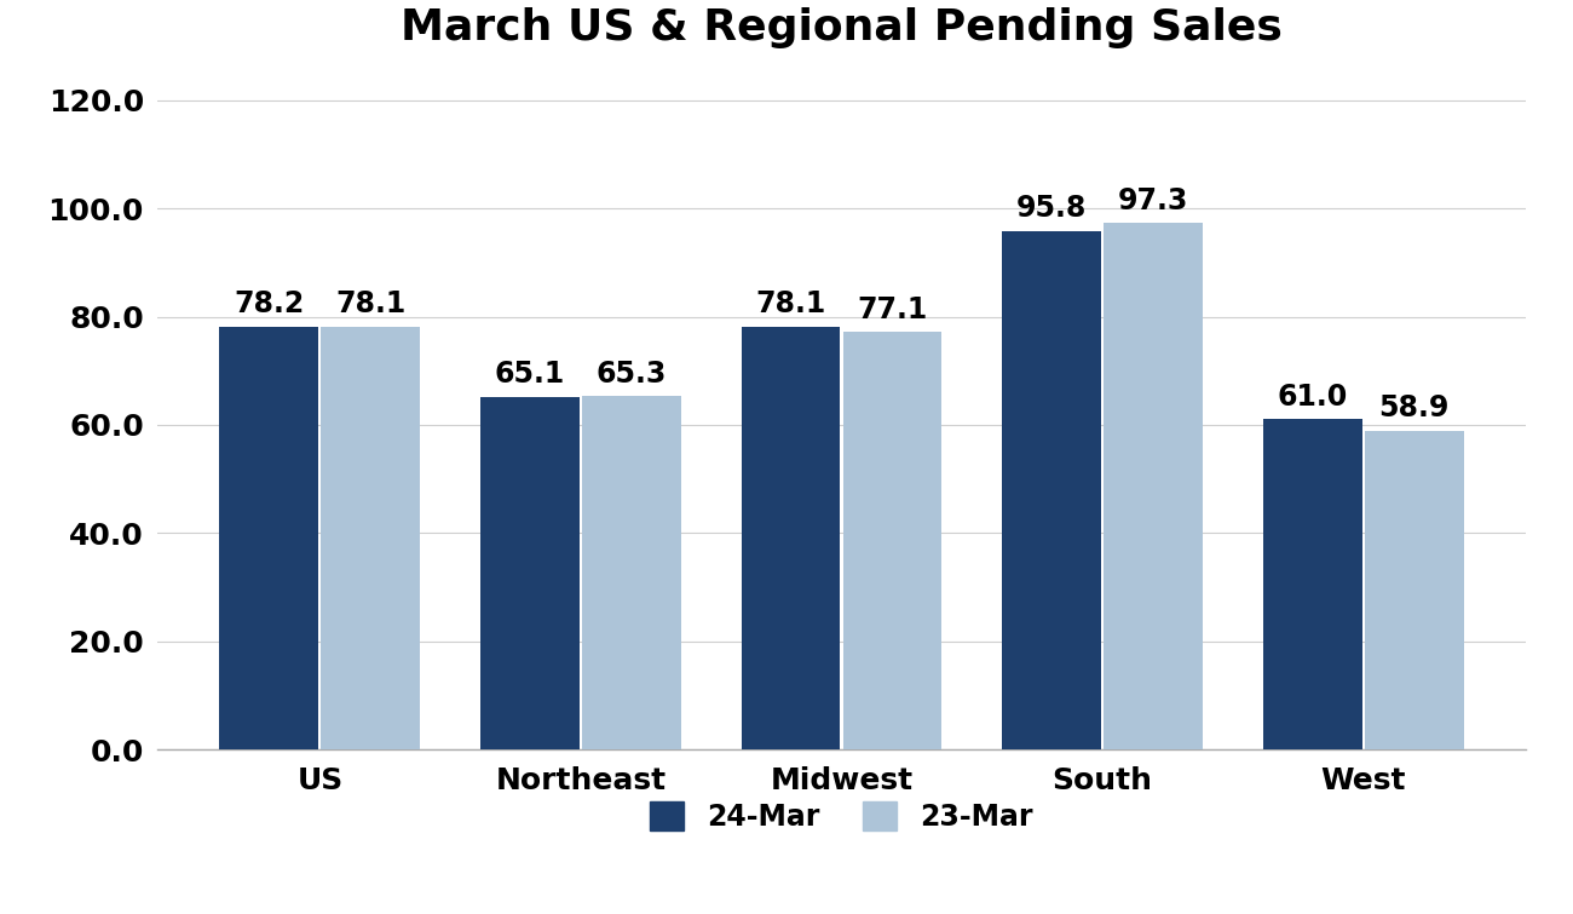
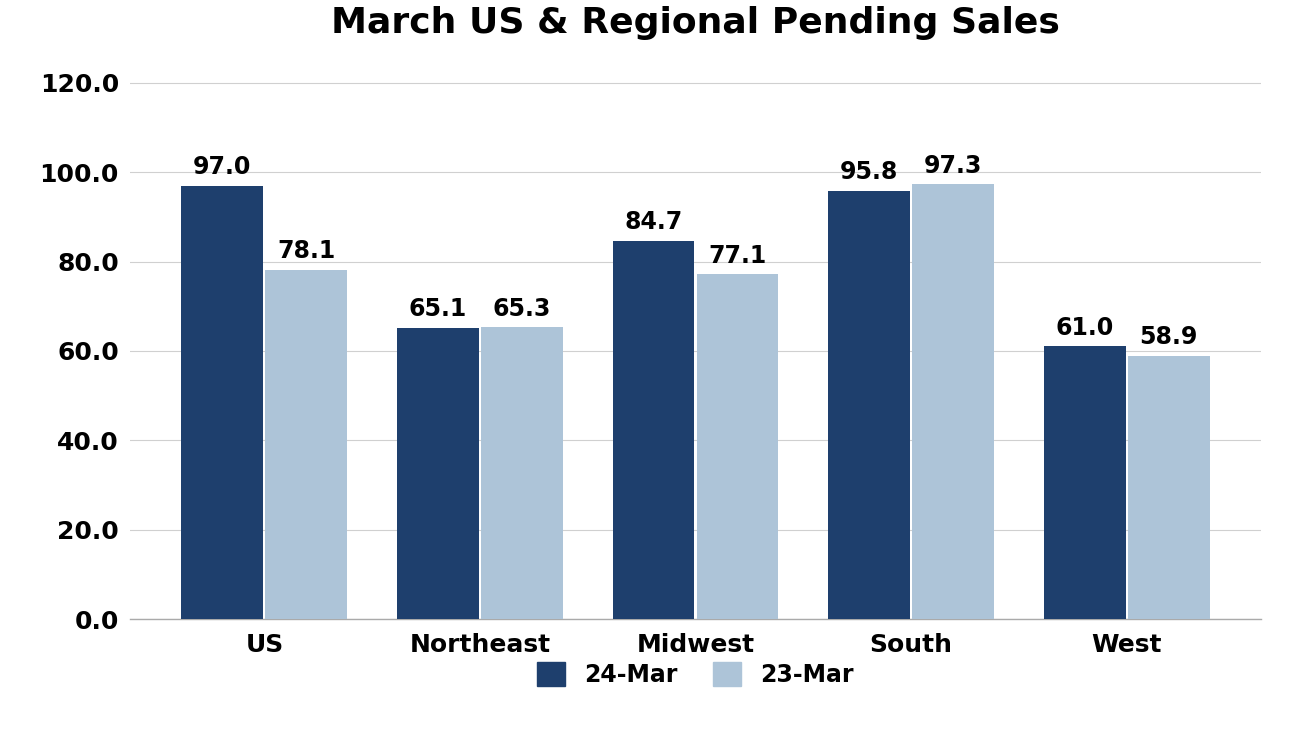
24-Mar/US: 78.2 -> 97.0
24-Mar/Midwest: 78.1 -> 84.7
